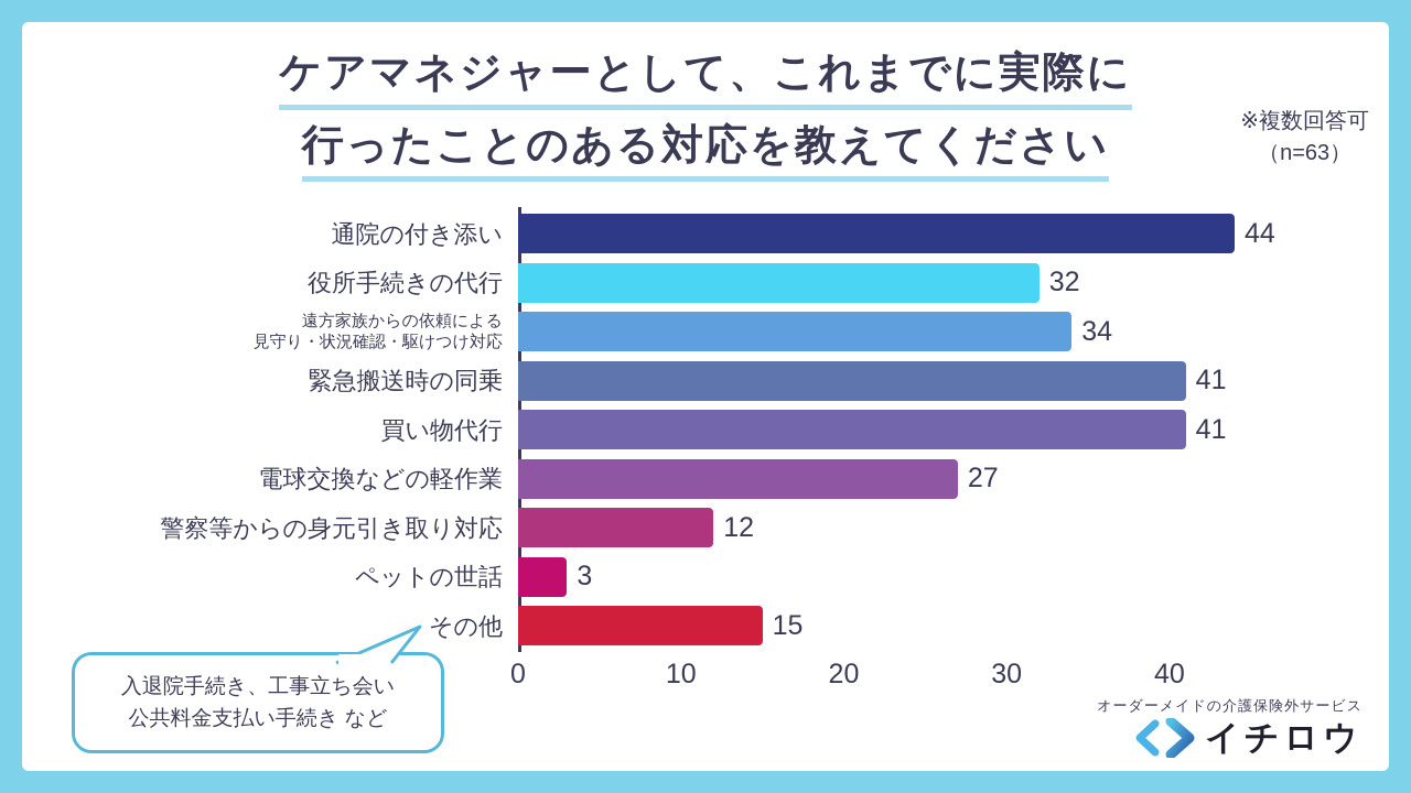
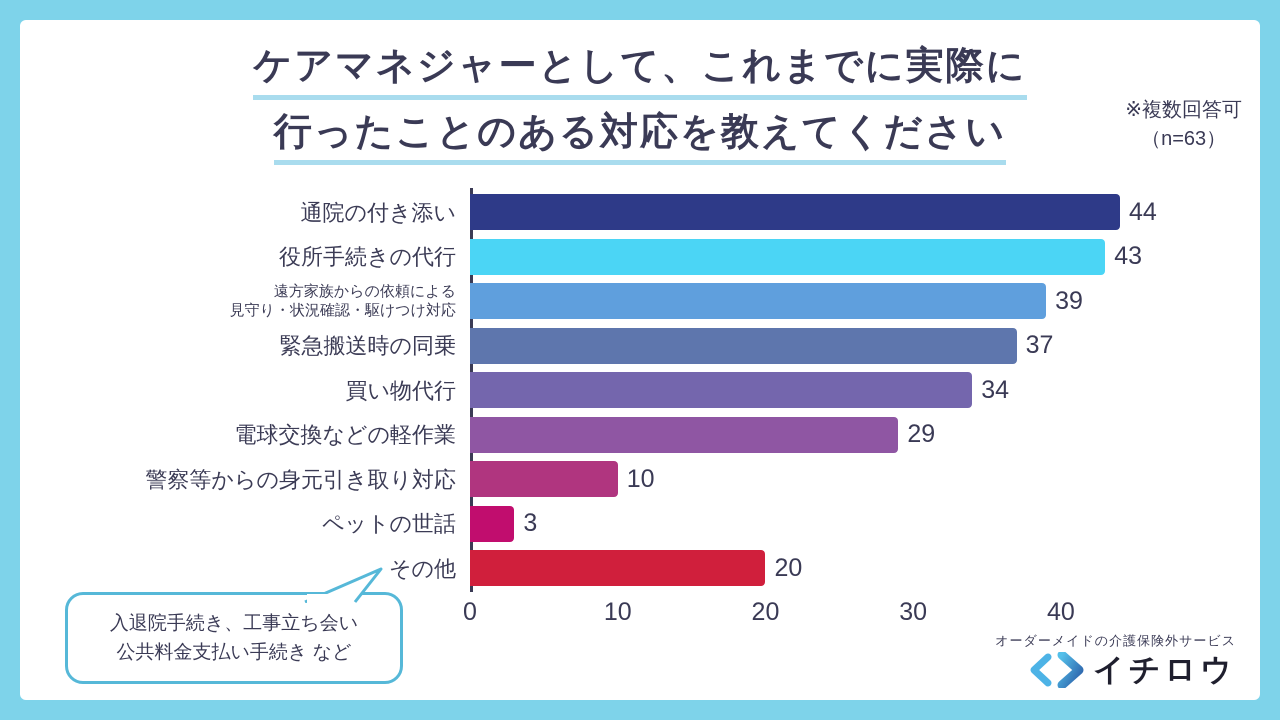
役所手続きの代行: 32 -> 43
遠方家族からの依頼による: 34 -> 39
緊急搬送時の同乗: 41 -> 37
買い物代行: 41 -> 34
電球交換などの軽作業: 27 -> 29
警察等からの身元引き取り対応: 12 -> 10
その他: 15 -> 20
